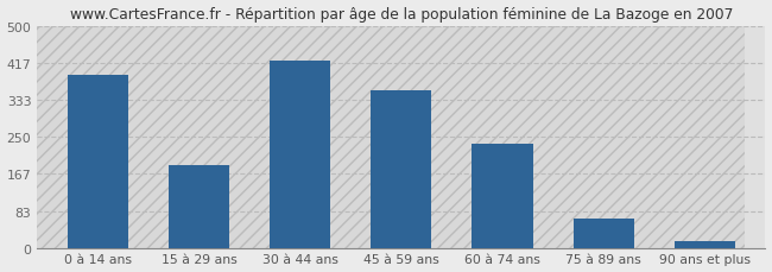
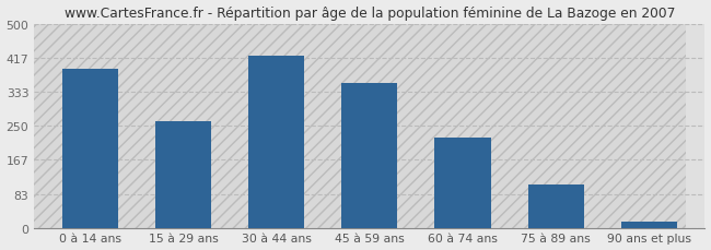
15 à 29 ans: 185 -> 262
60 à 74 ans: 235 -> 220
75 à 89 ans: 65 -> 105
